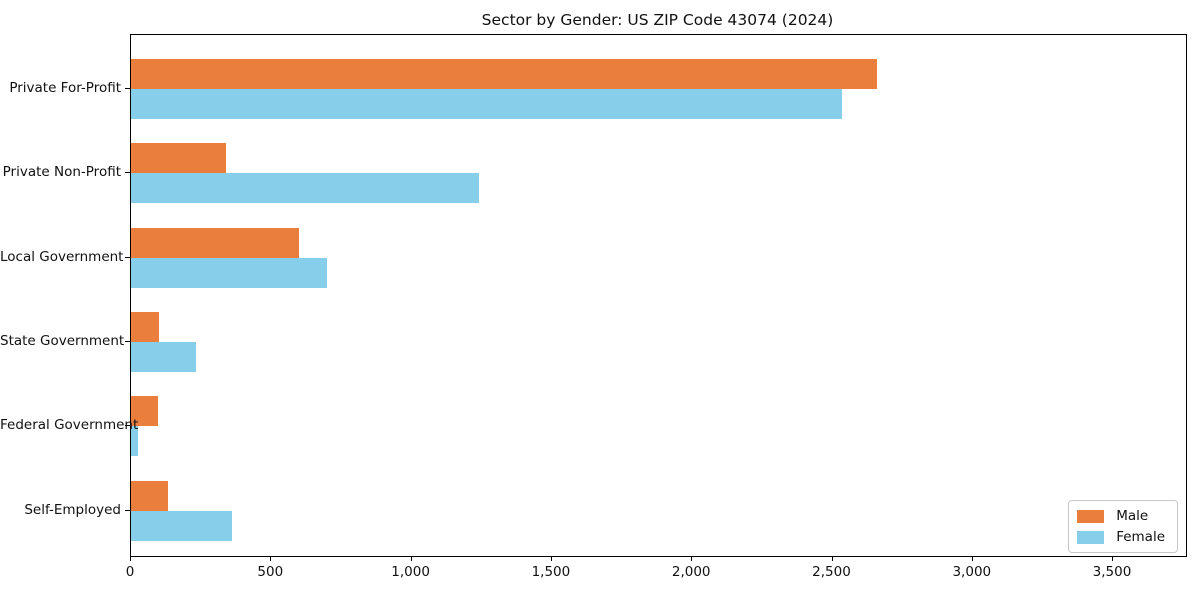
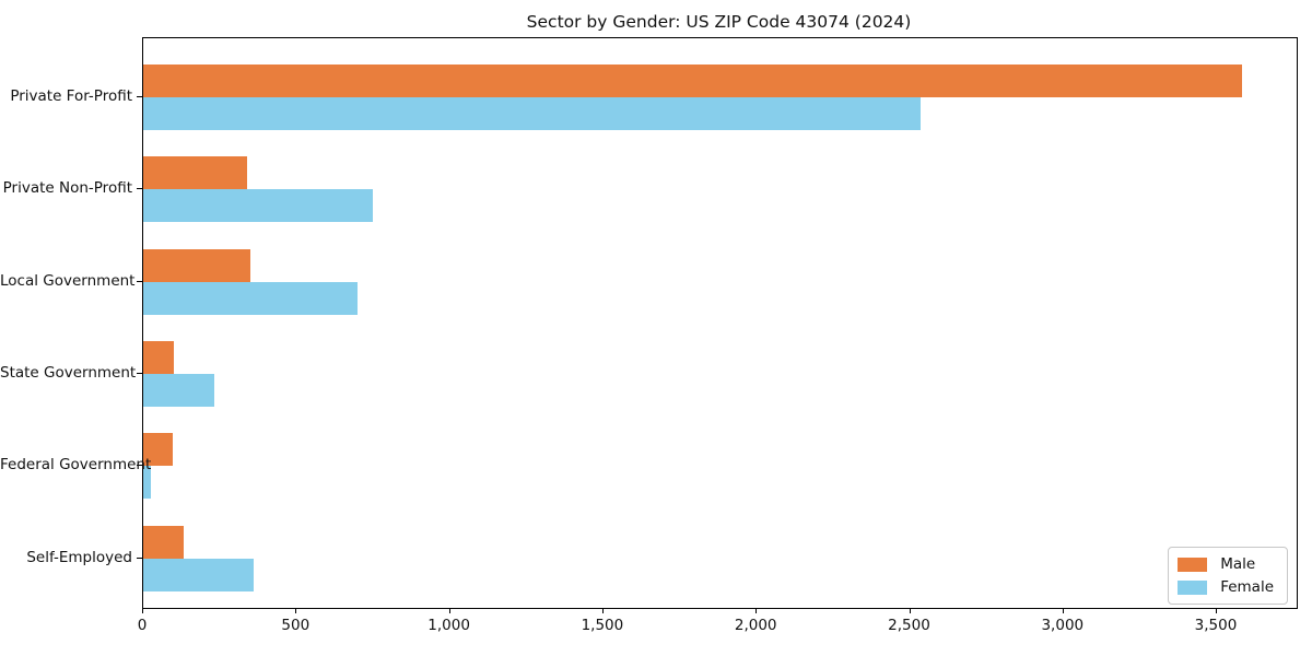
Male/Private For-Profit: 2660 -> 3580
Female/Private Non-Profit: 1240 -> 750
Male/Local Government: 600 -> 350
